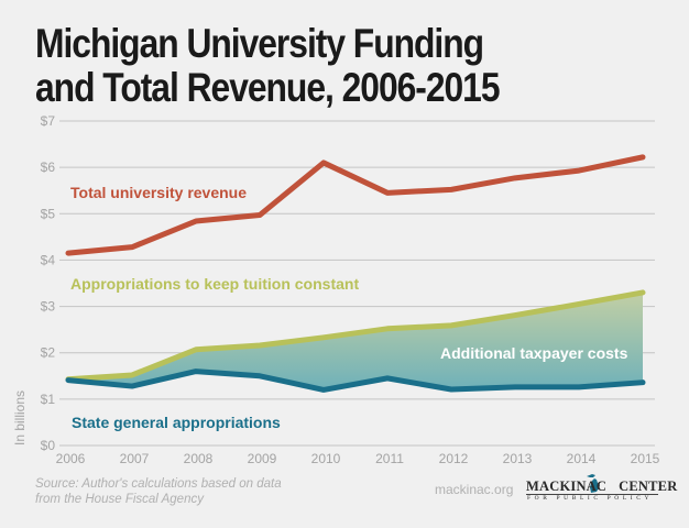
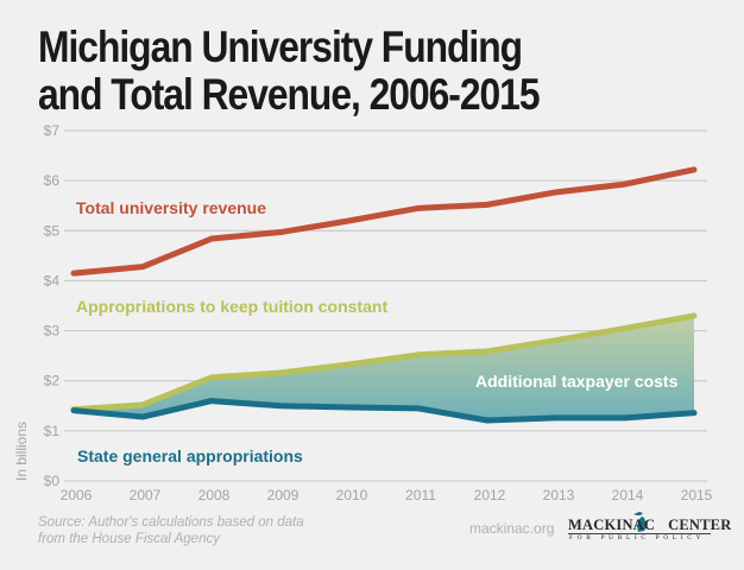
Total university revenue/2010: $6.1 -> $5.2
State general appropriations/2010: $1.2 -> $1.5
